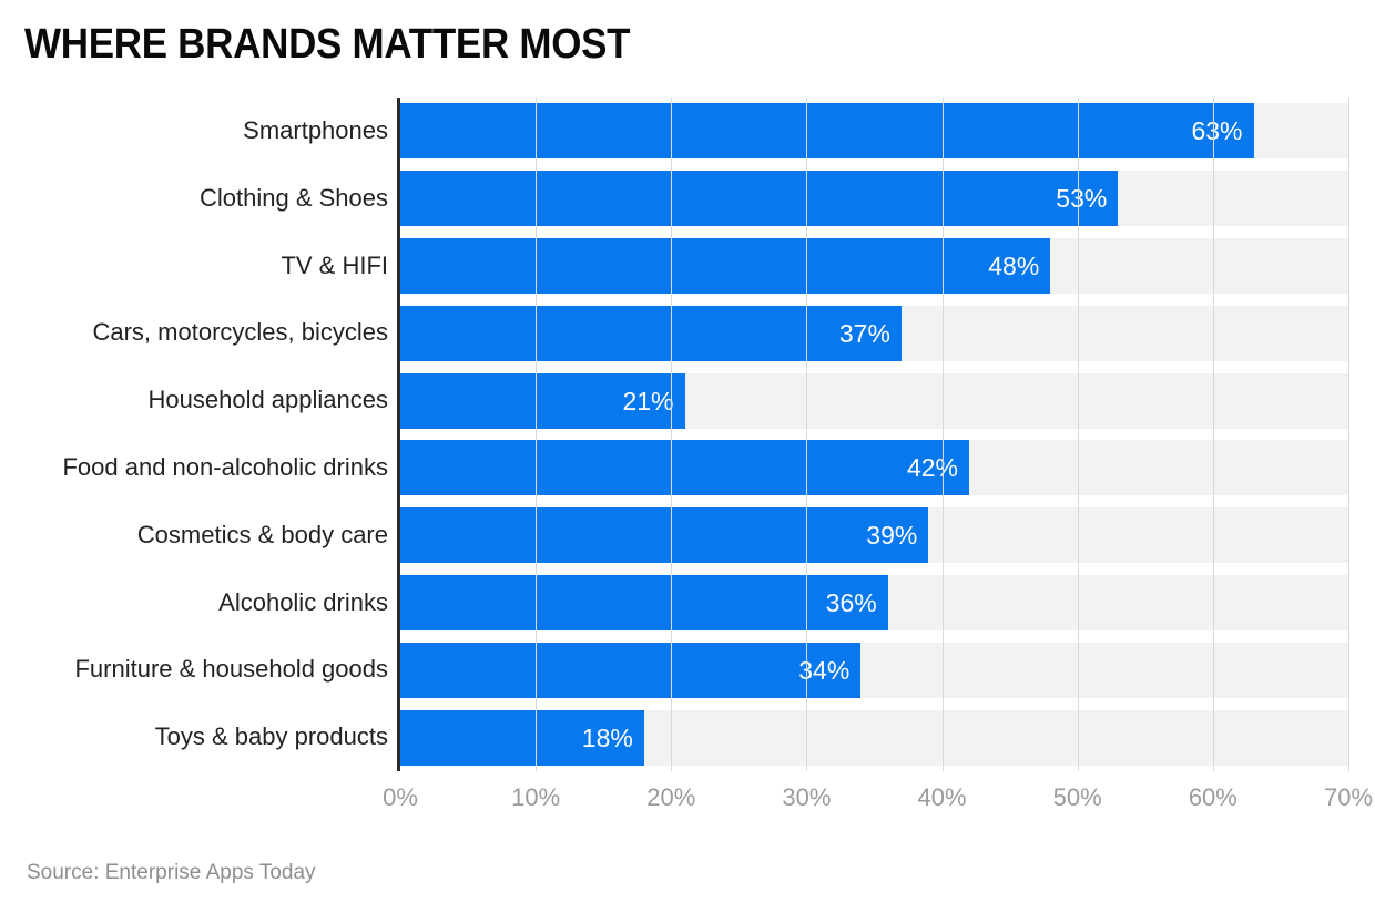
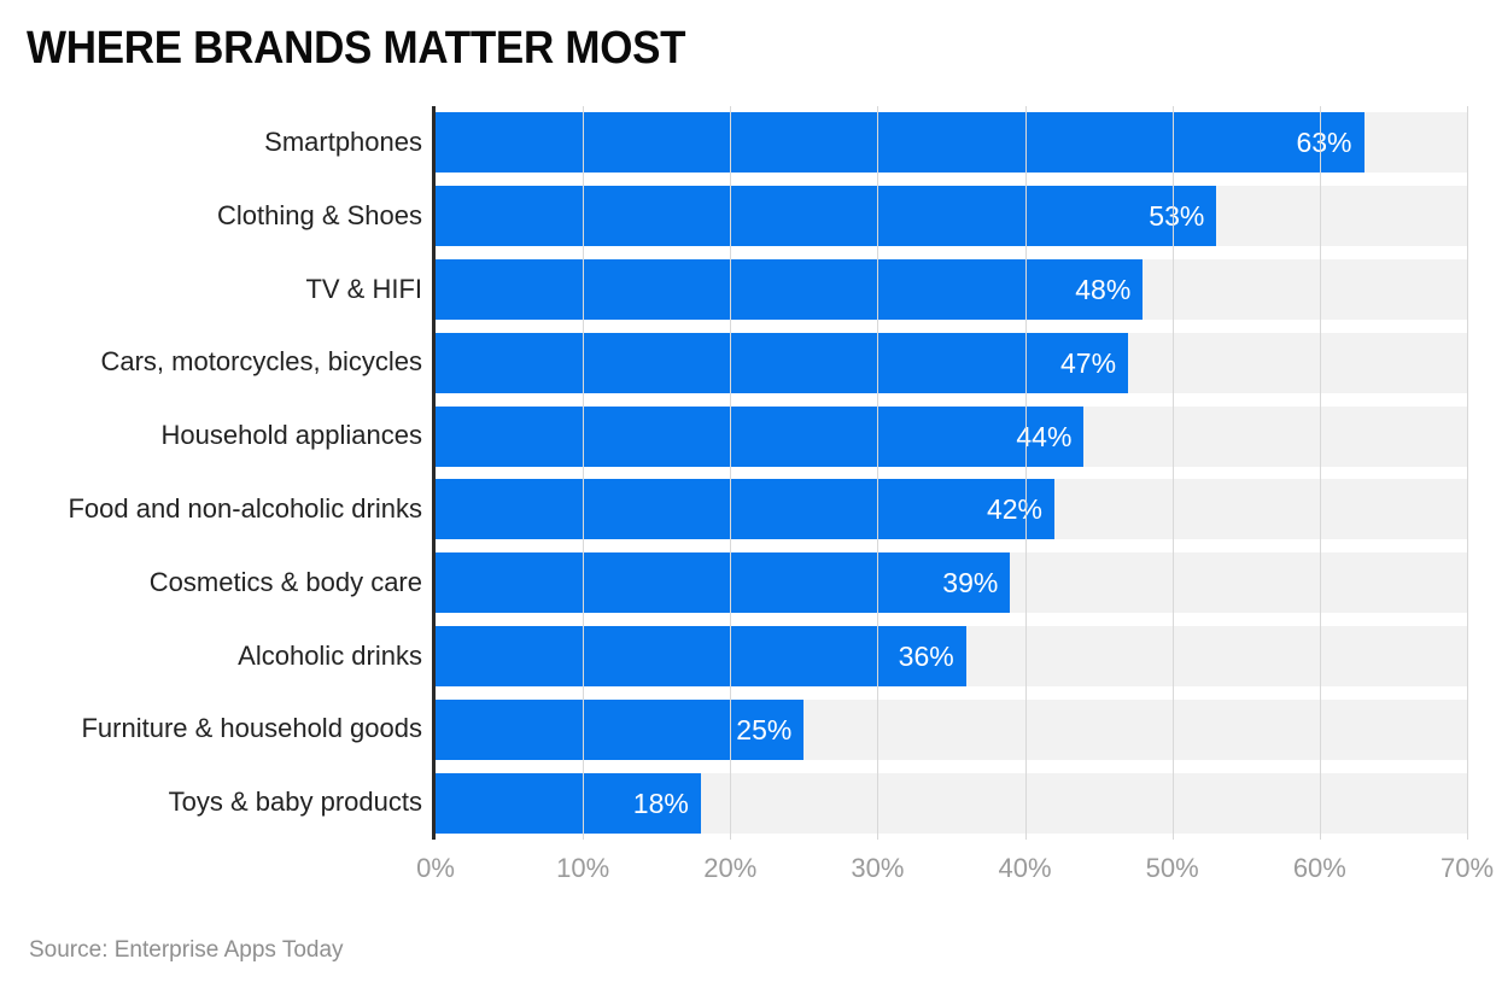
Cars, motorcycles, bicycles: 37% -> 47%
Household appliances: 21% -> 44%
Furniture & household goods: 34% -> 25%
